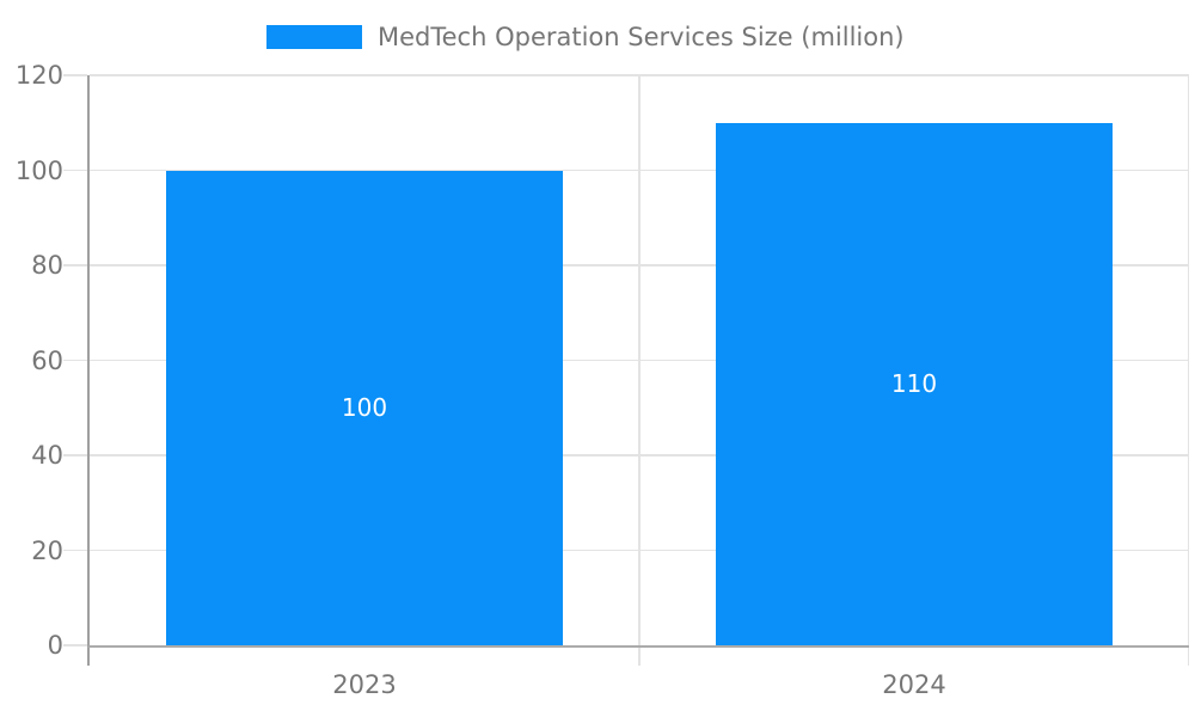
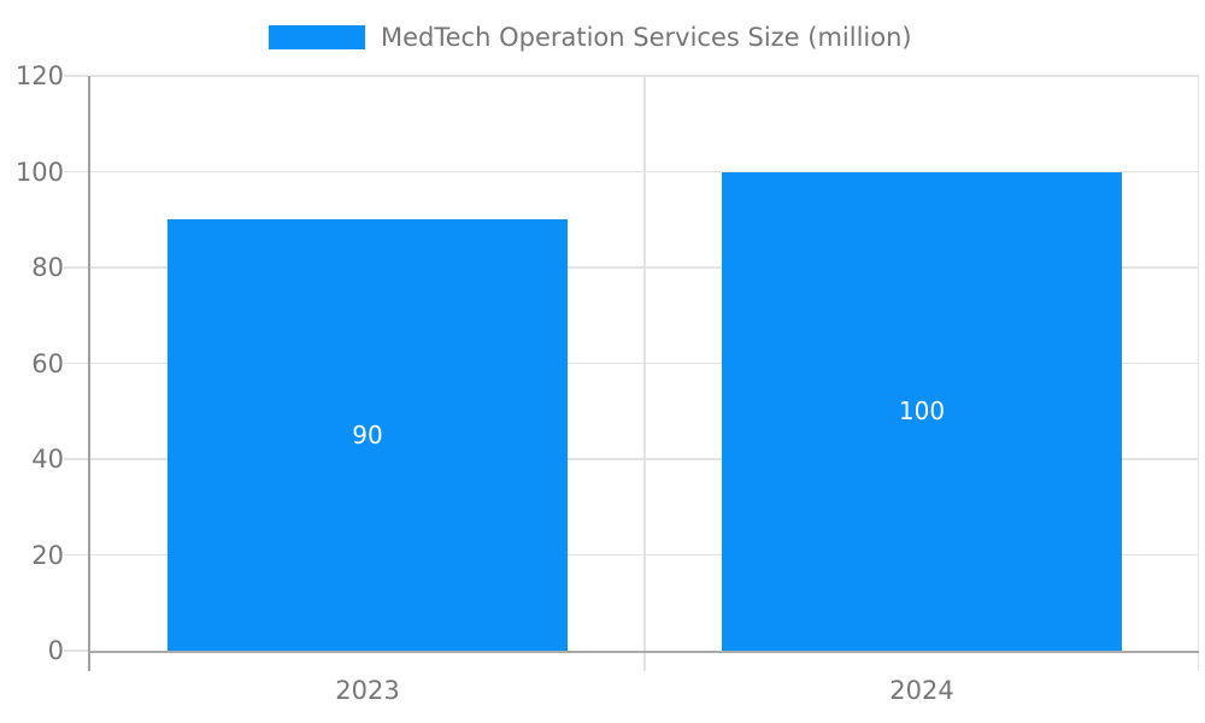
2023: 100 -> 90
2024: 110 -> 100
